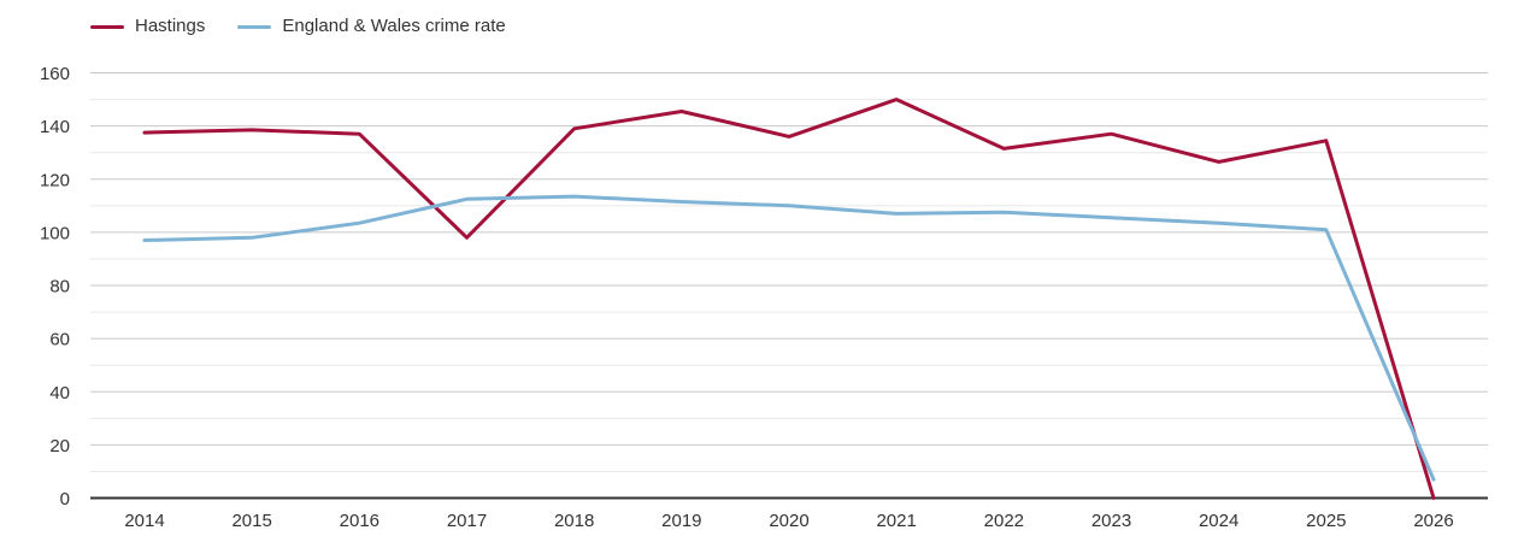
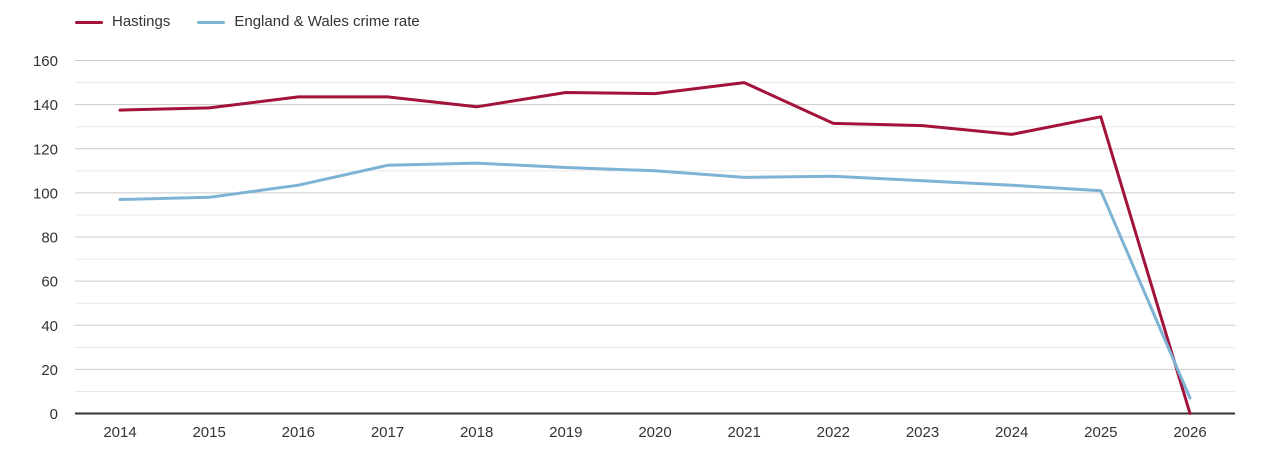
Hastings/2016: 137 -> 144
Hastings/2017: 98 -> 144
Hastings/2020: 136 -> 145
Hastings/2023: 137 -> 130
